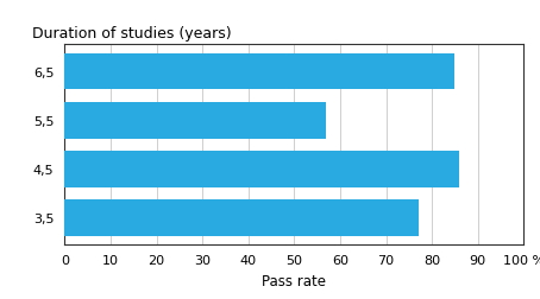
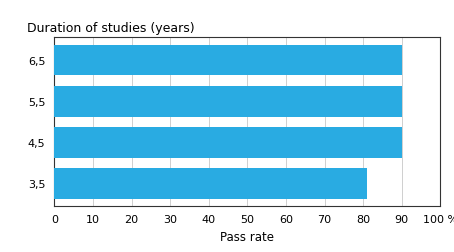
6,5: 85 -> 90
5,5: 57 -> 90
4,5: 86 -> 90
3,5: 77 -> 81
